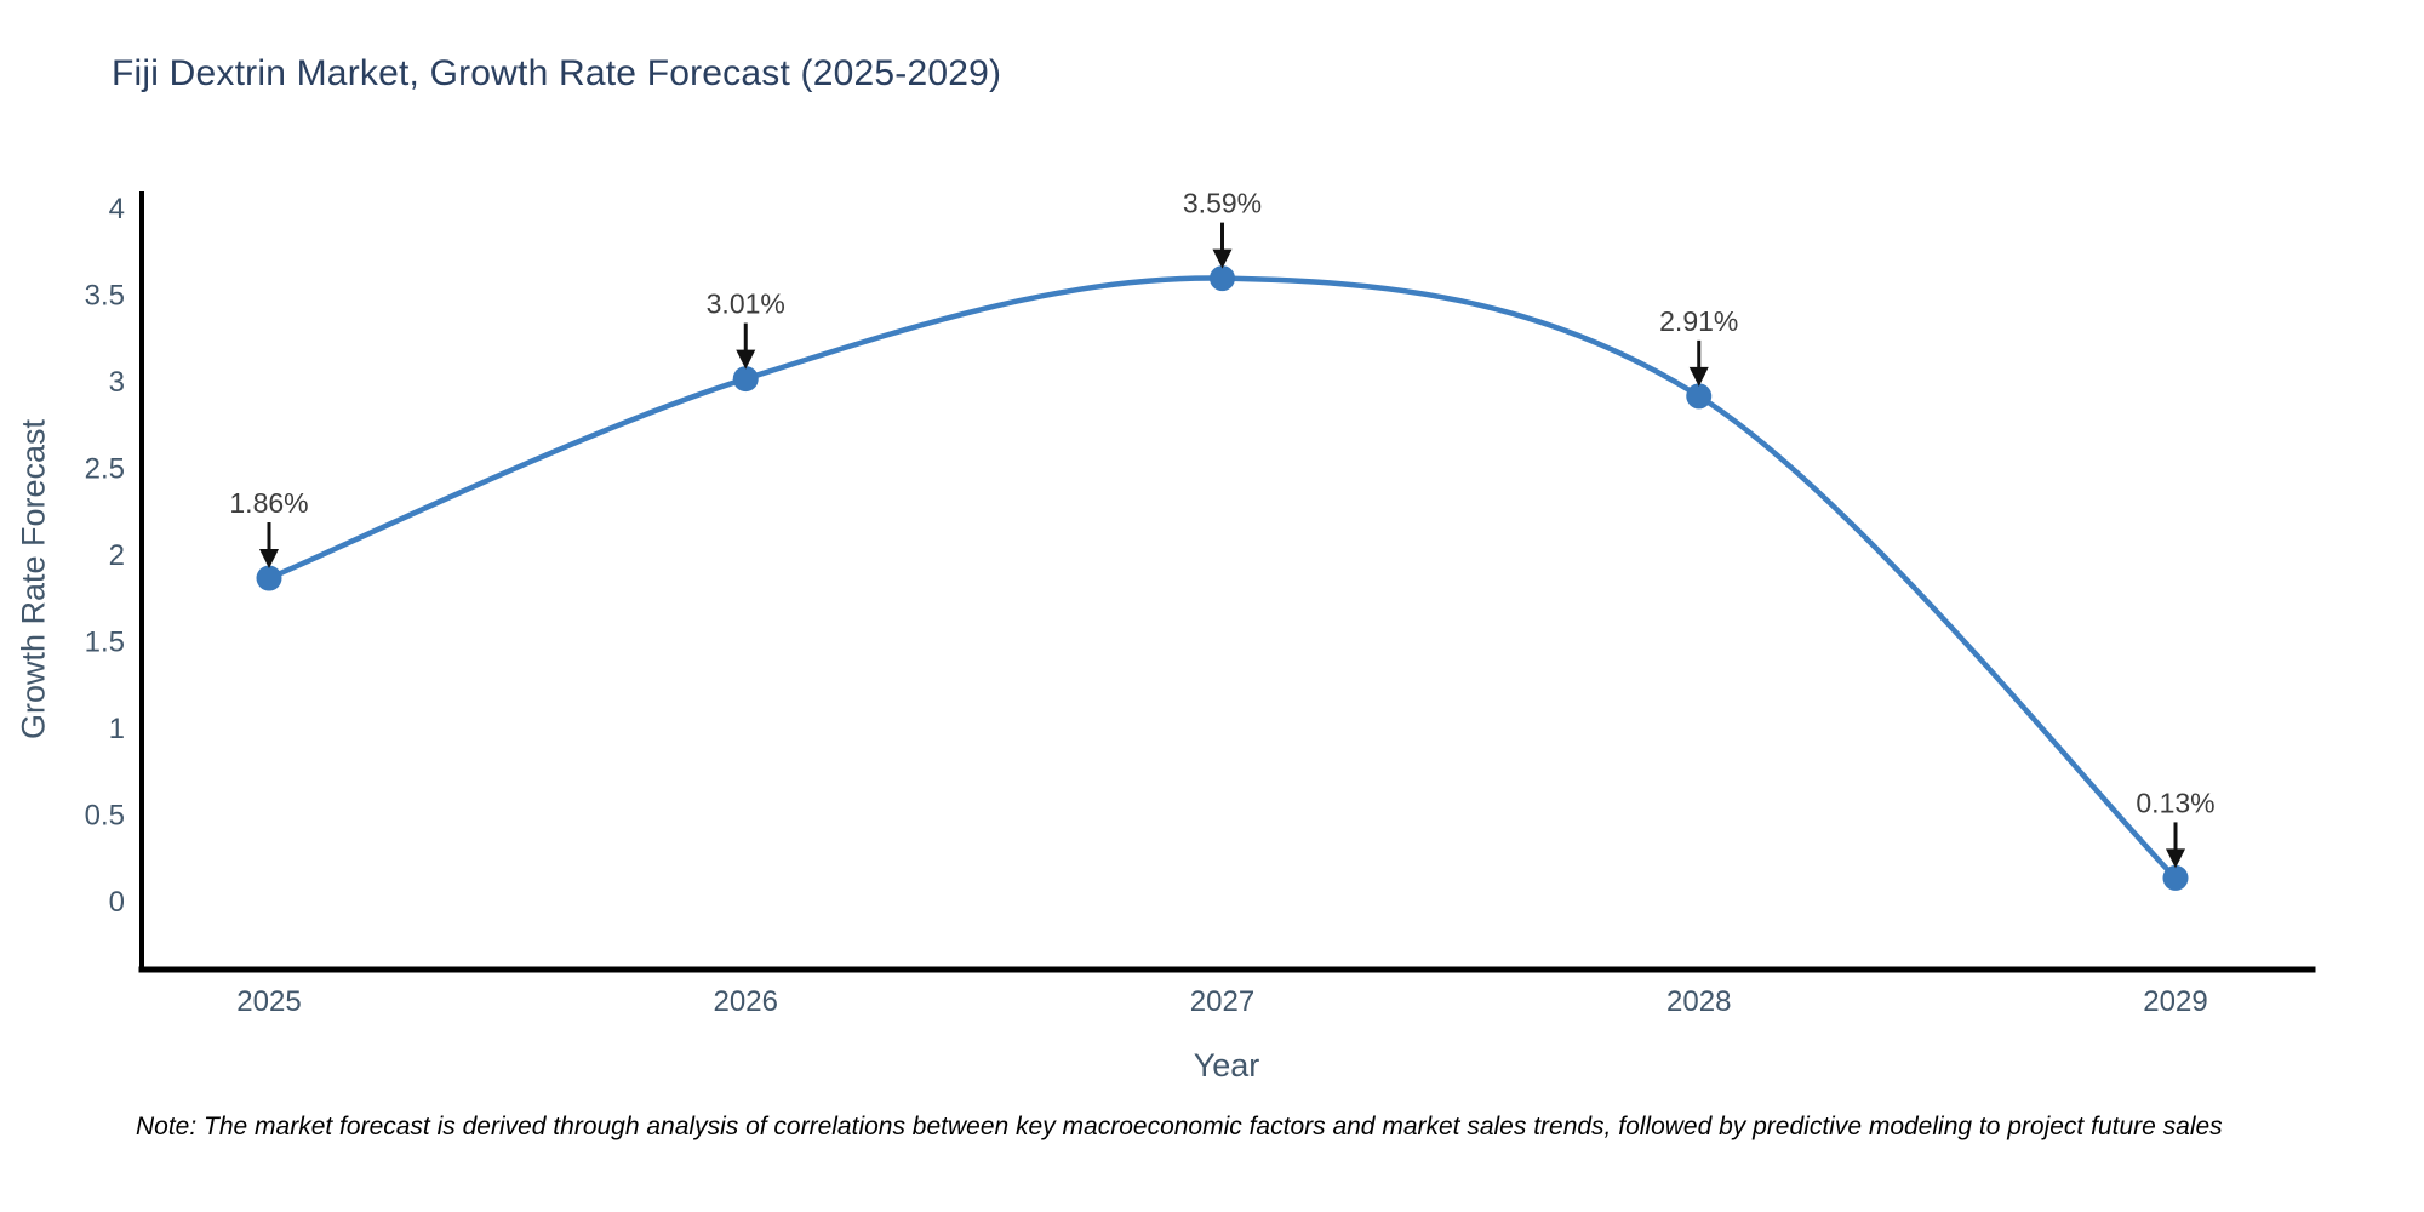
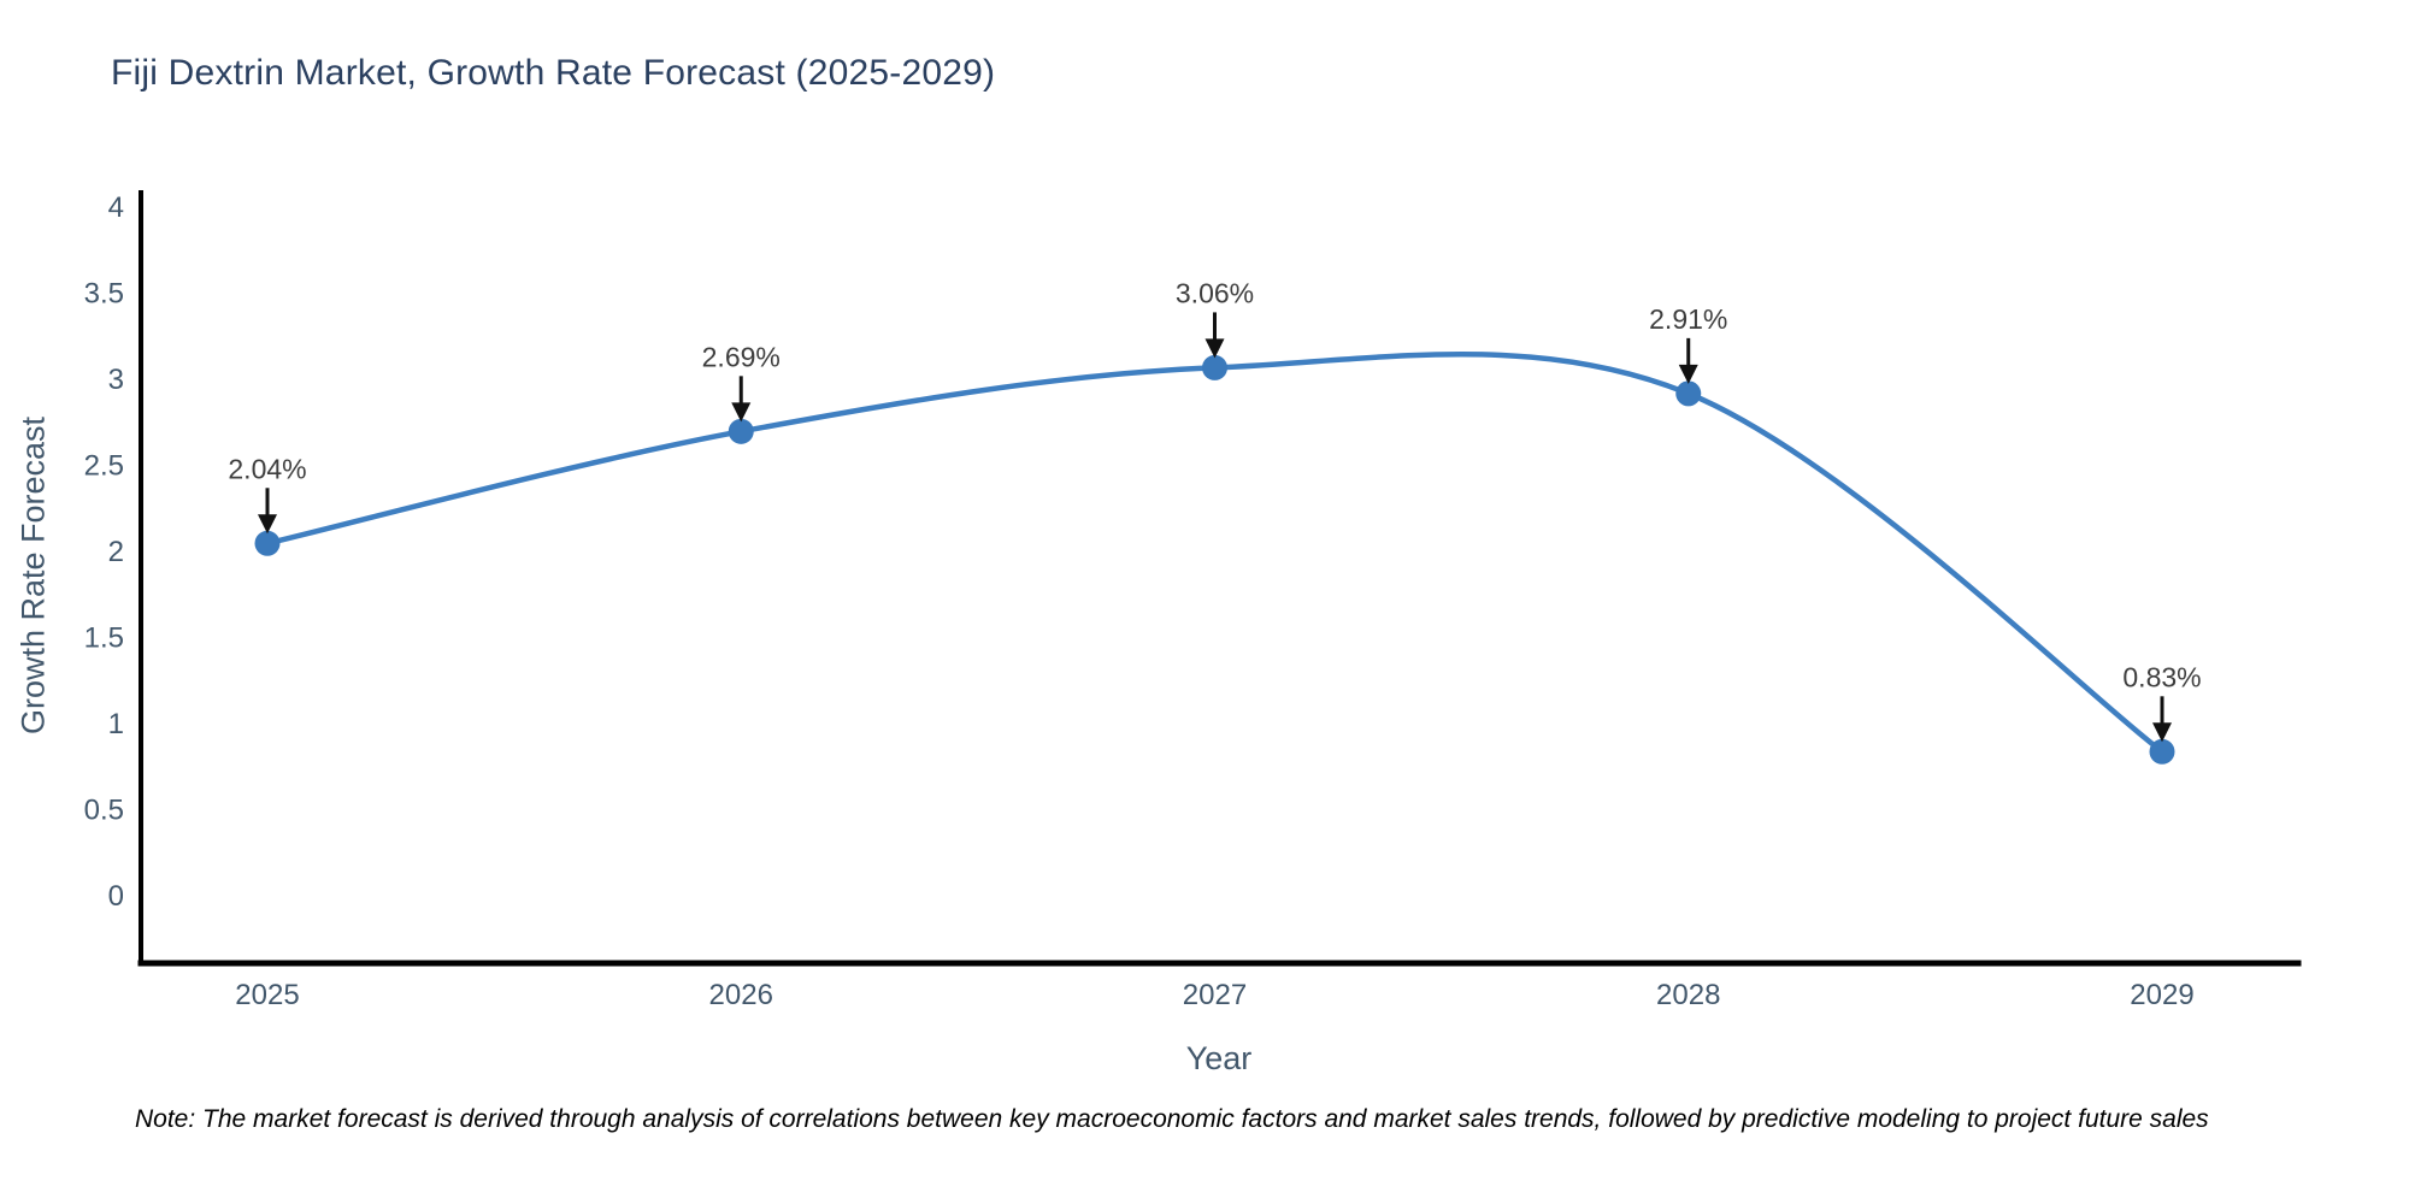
2025: 1.86% -> 2.04%
2026: 3.01% -> 2.69%
2027: 3.59% -> 3.06%
2029: 0.13% -> 0.83%
